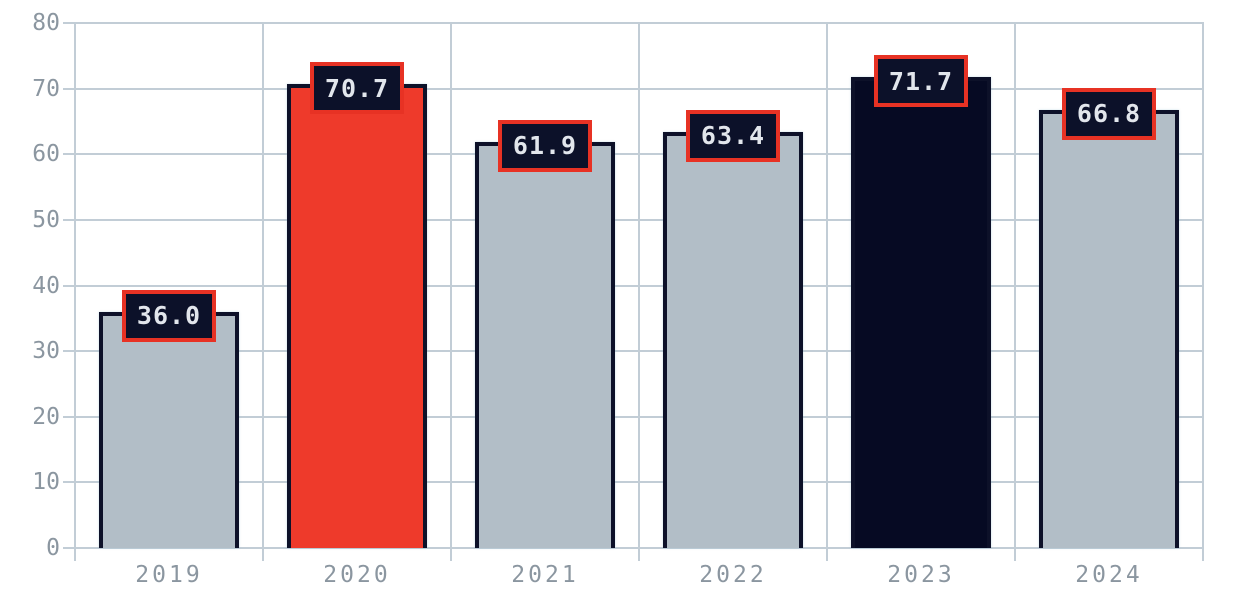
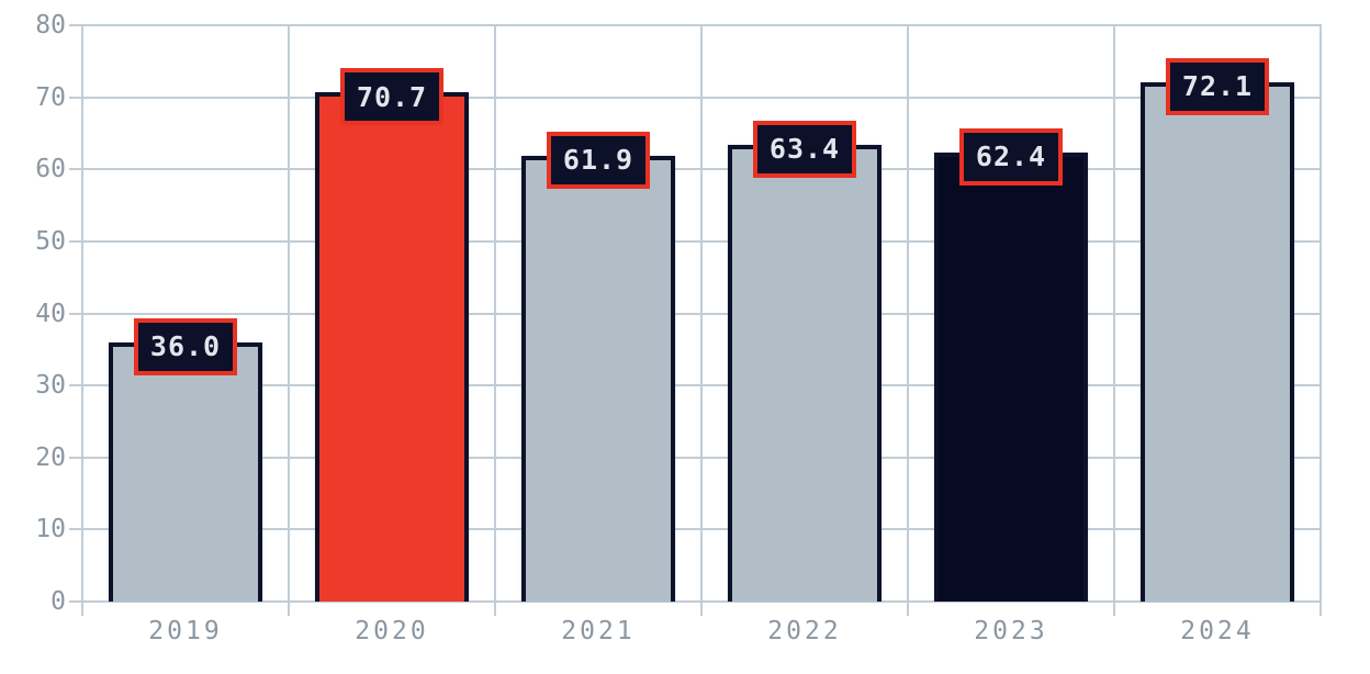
2023: 71.7 -> 62.4
2024: 66.8 -> 72.1
